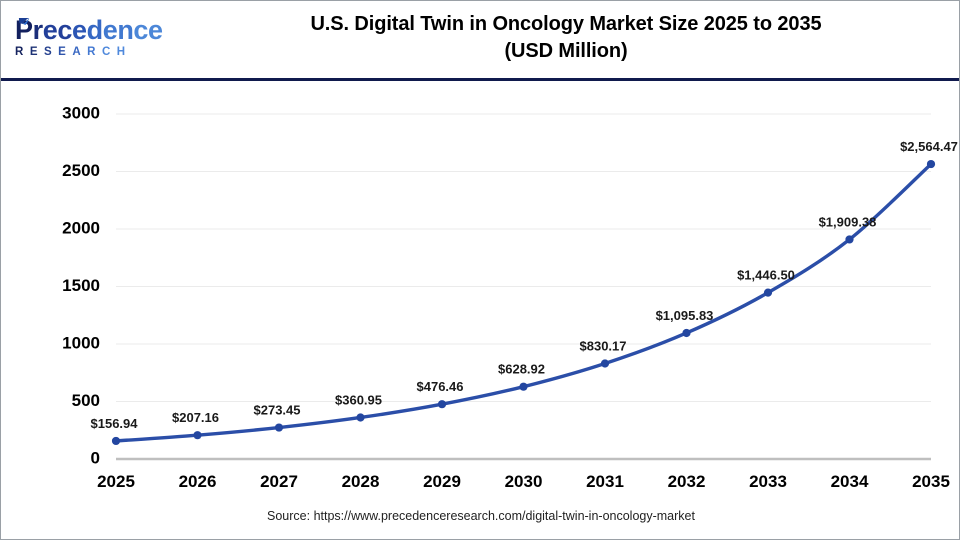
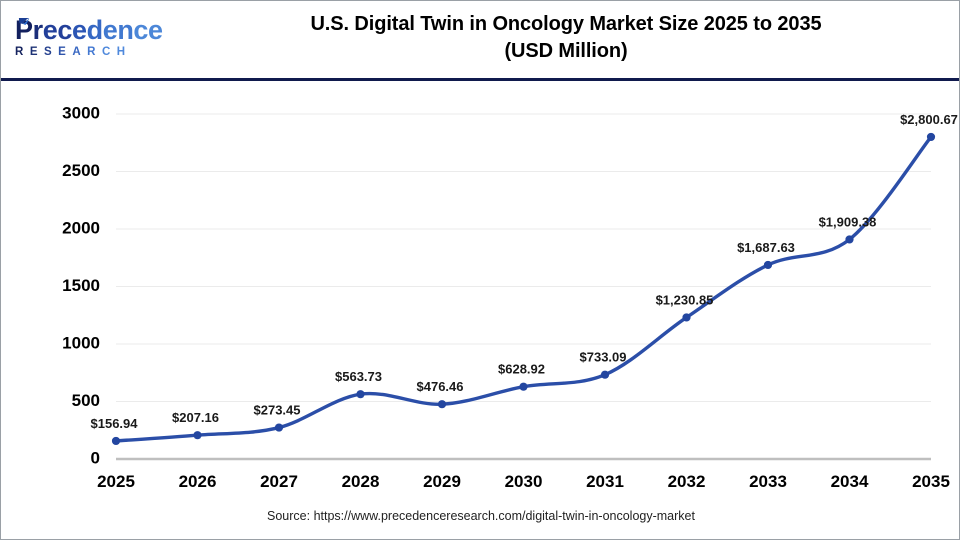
2028: $360.95 -> $563.73
2031: $830.17 -> $733.09
2032: $1,095.83 -> $1,230.85
2033: $1,446.50 -> $1,687.63
2035: $2,564.47 -> $2,800.67
